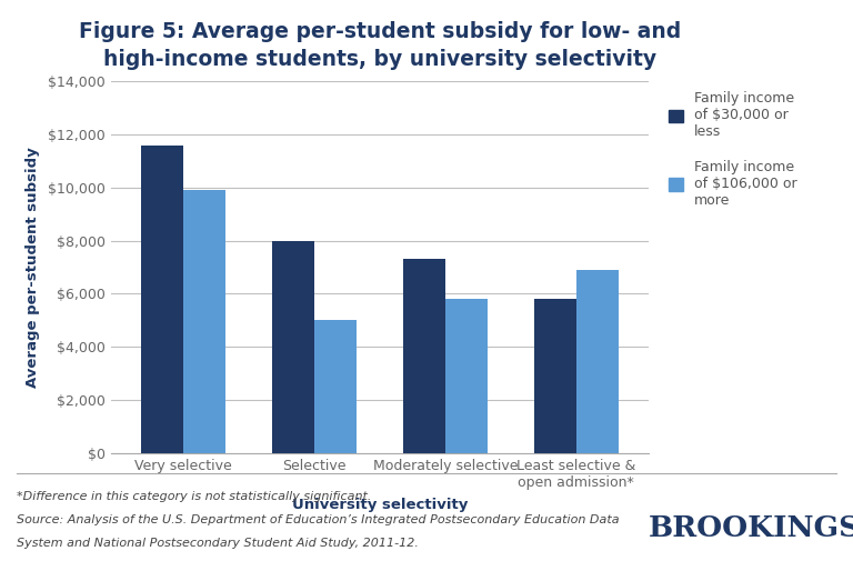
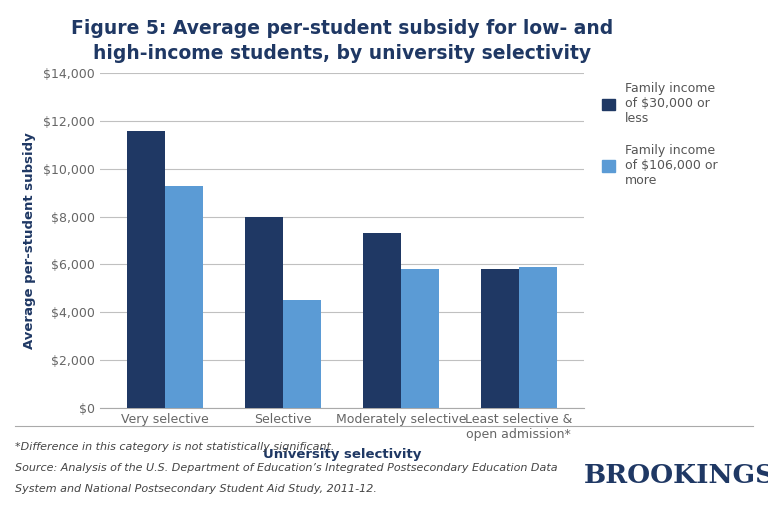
Family income of $106,000 or more/Very selective: $9,900 -> $9,300
Family income of $106,000 or more/Selective: $5,000 -> $4,500
Family income of $106,000 or more/Least selective & open admission*: $6,900 -> $5,900
